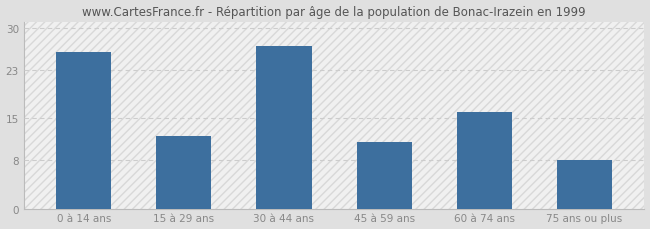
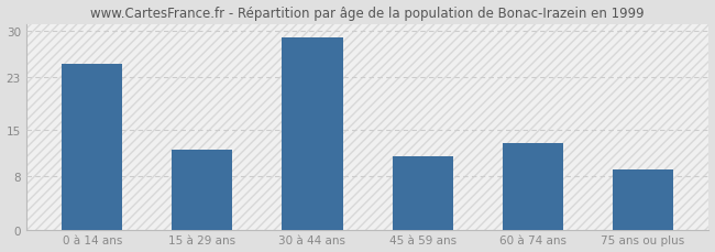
0 à 14 ans: 26 -> 25
30 à 44 ans: 27 -> 29
60 à 74 ans: 16 -> 13
75 ans ou plus: 8 -> 9
